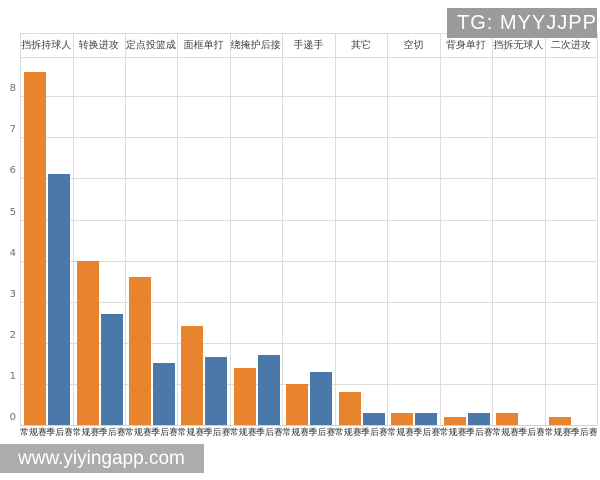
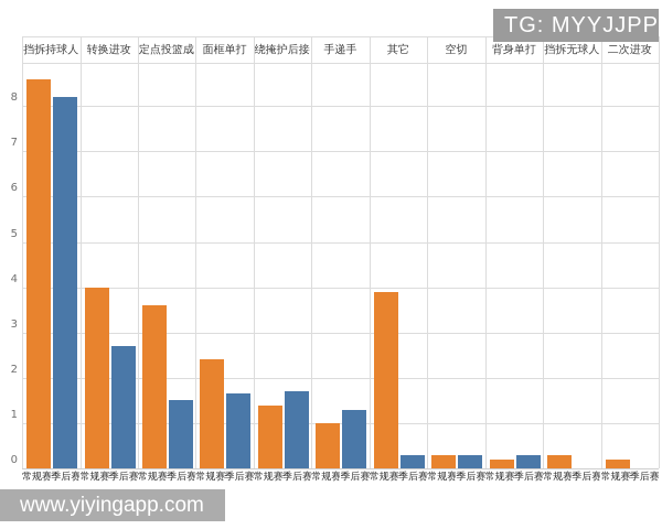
季后赛/挡拆持球人: 6.1 -> 8.2
常规赛/其它: 0.8 -> 3.9
